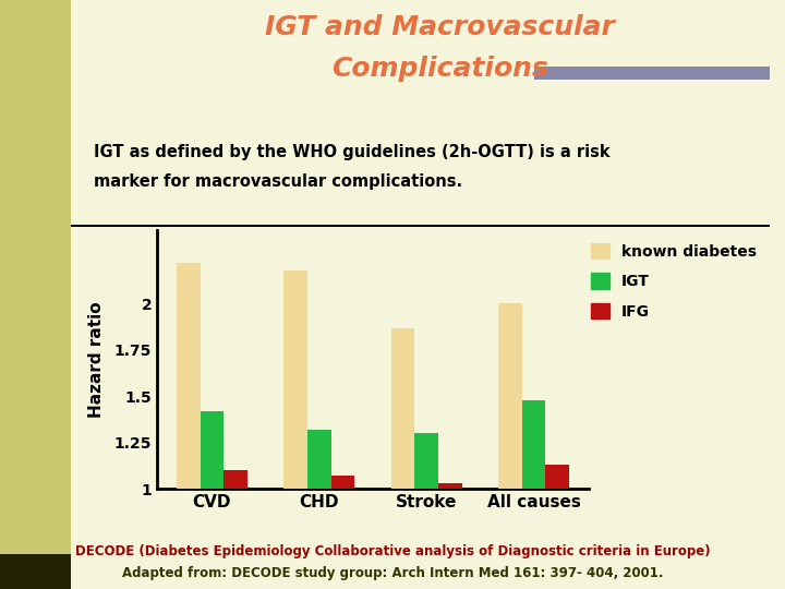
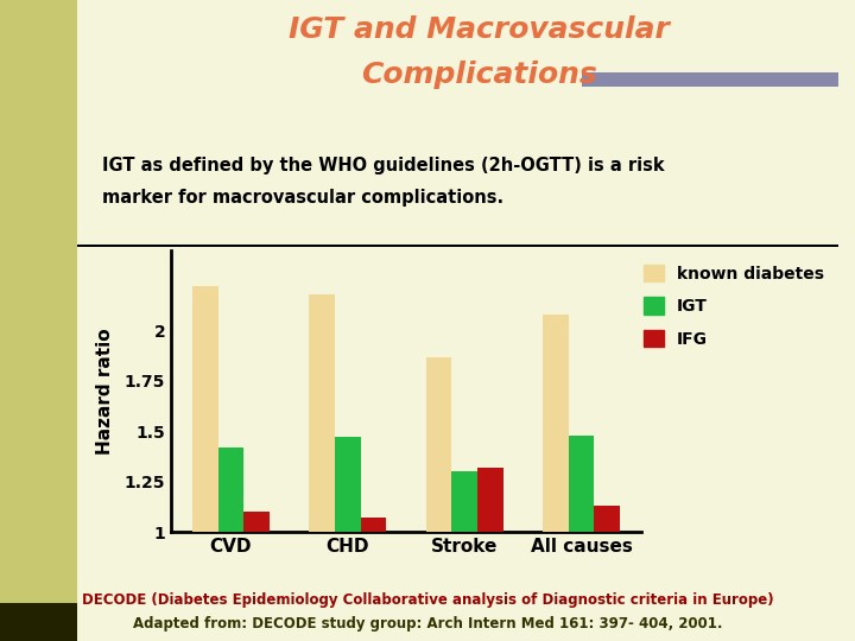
IGT/CHD: 1.32 -> 1.47
IFG/Stroke: 1.03 -> 1.32
known diabetes/All causes: 2.00 -> 2.08
